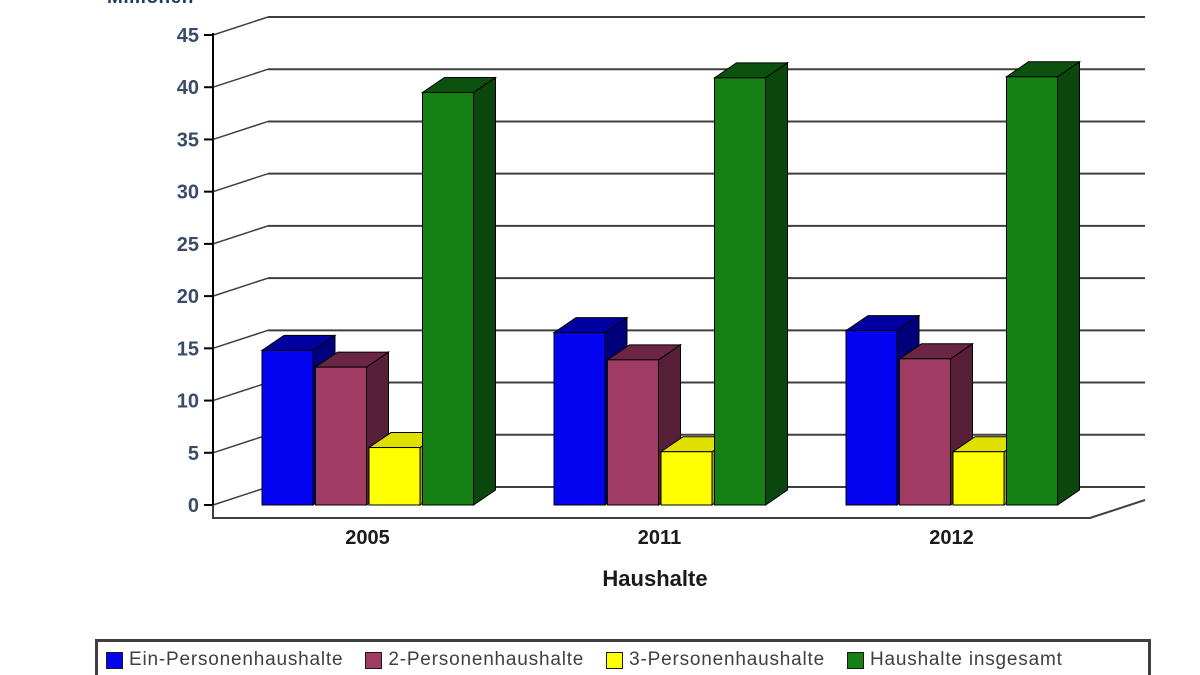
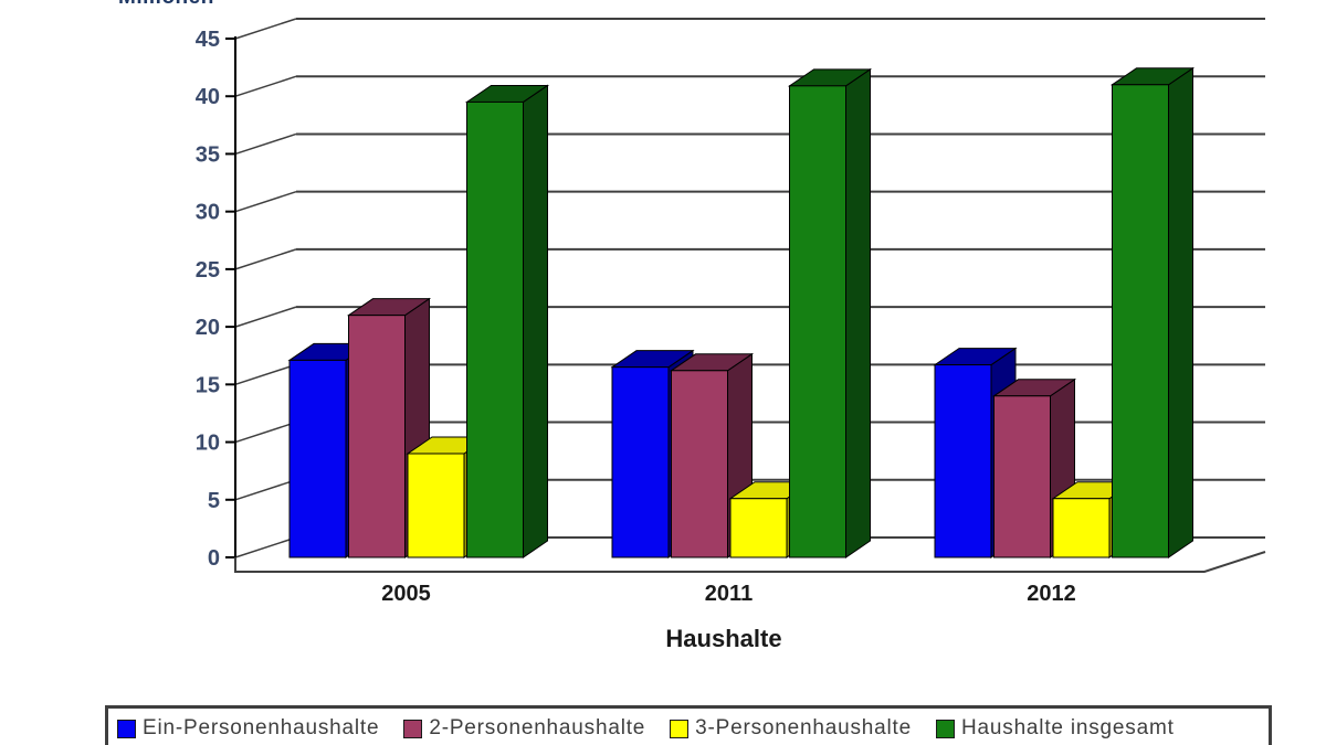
Ein-Personenhaushalte/2005: 14.8 -> 17.1
2-Personenhaushalte/2005: 13.2 -> 21.0
3-Personenhaushalte/2005: 5.5 -> 9.0
2-Personenhaushalte/2011: 13.9 -> 16.2
